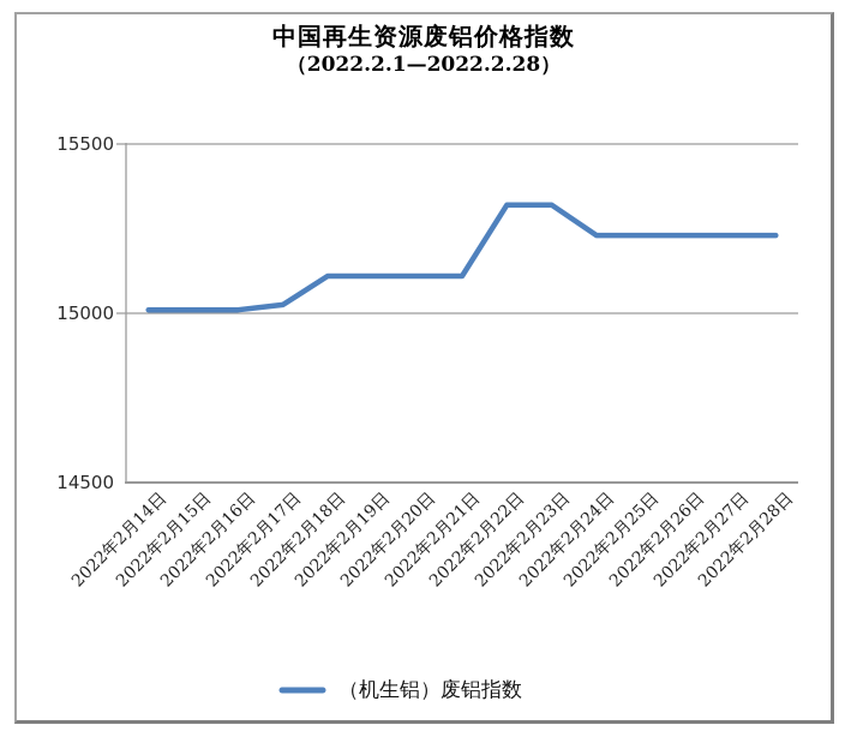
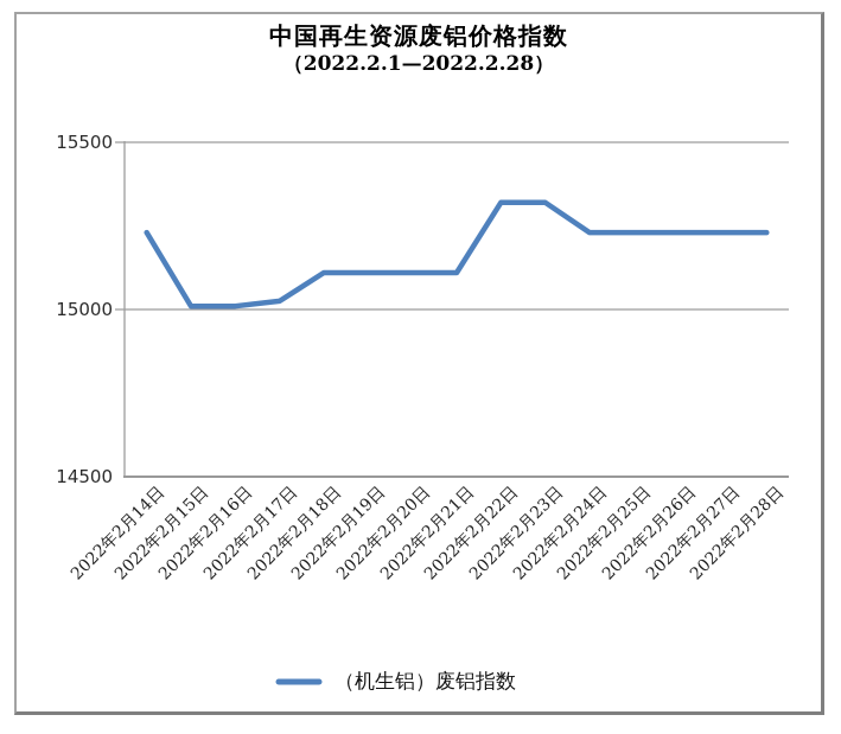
2022年2月14日: 15010 -> 15230
